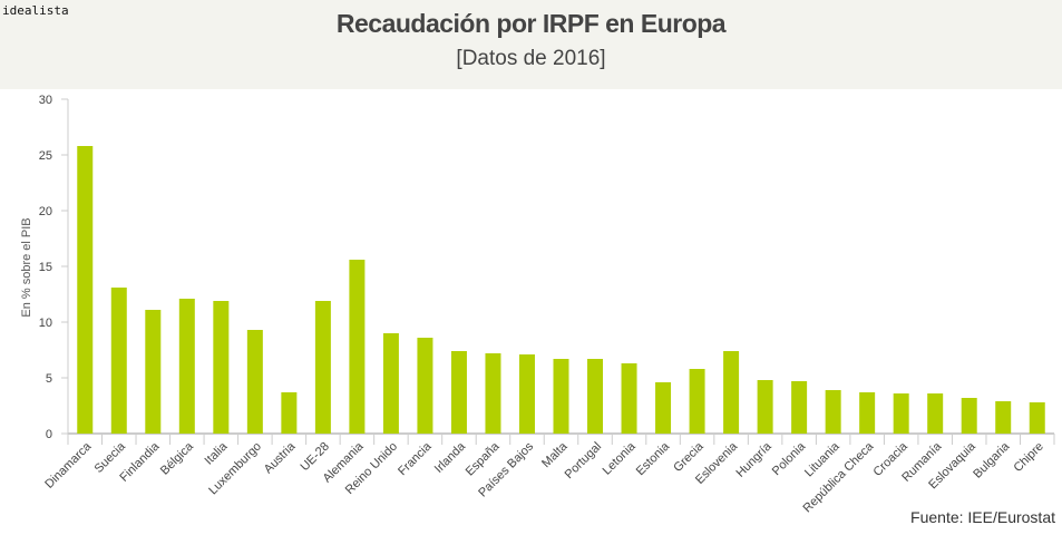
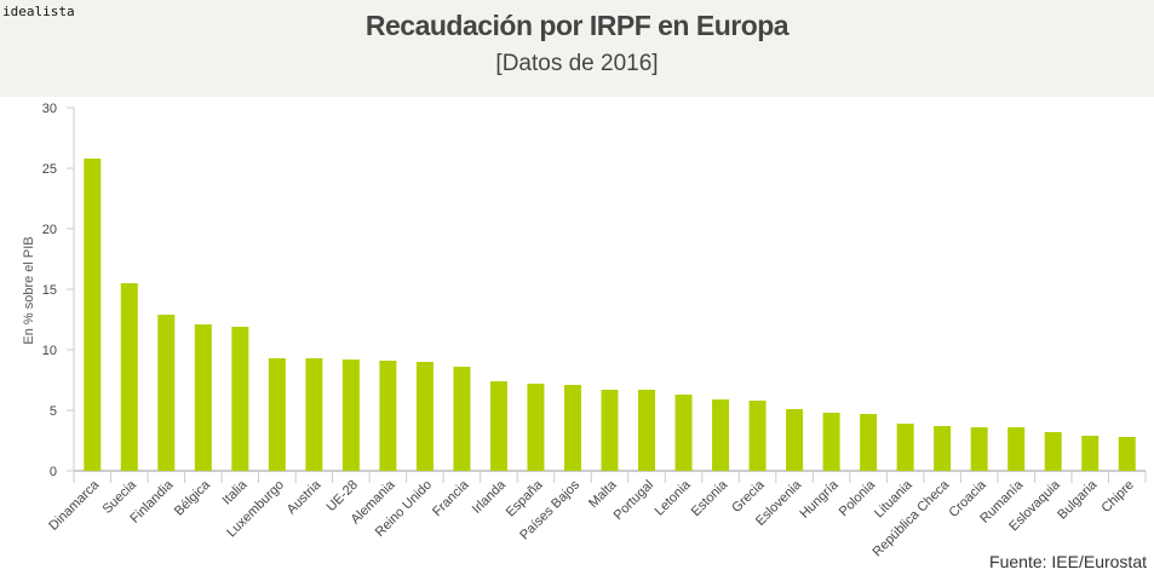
Suecia: 13.1 -> 15.5
Finlandia: 11.1 -> 12.9
Austria: 3.7 -> 9.3
UE-28: 11.9 -> 9.2
Alemania: 15.6 -> 9.1
Estonia: 4.6 -> 5.9
Eslovenia: 7.4 -> 5.1
